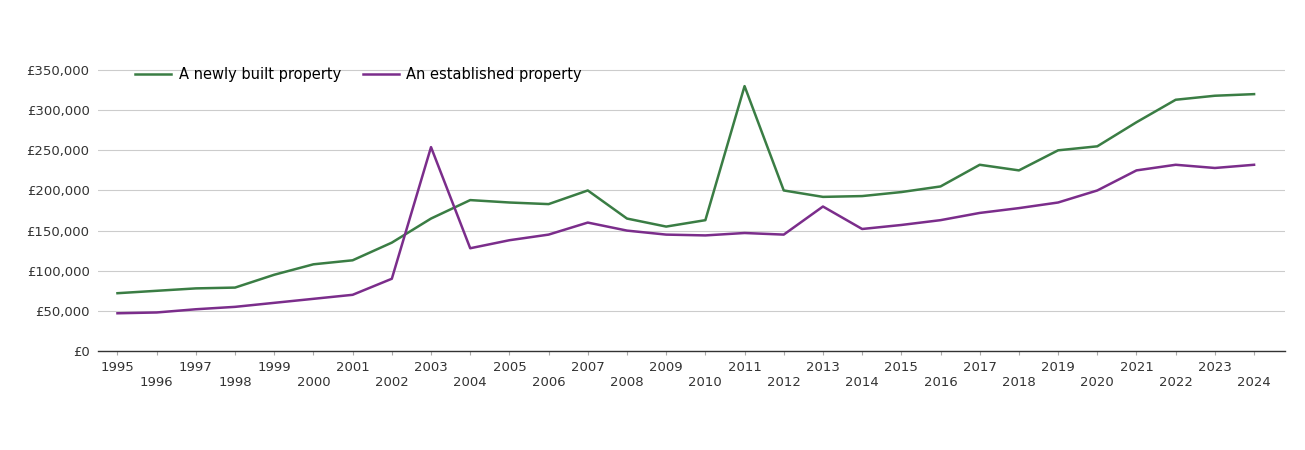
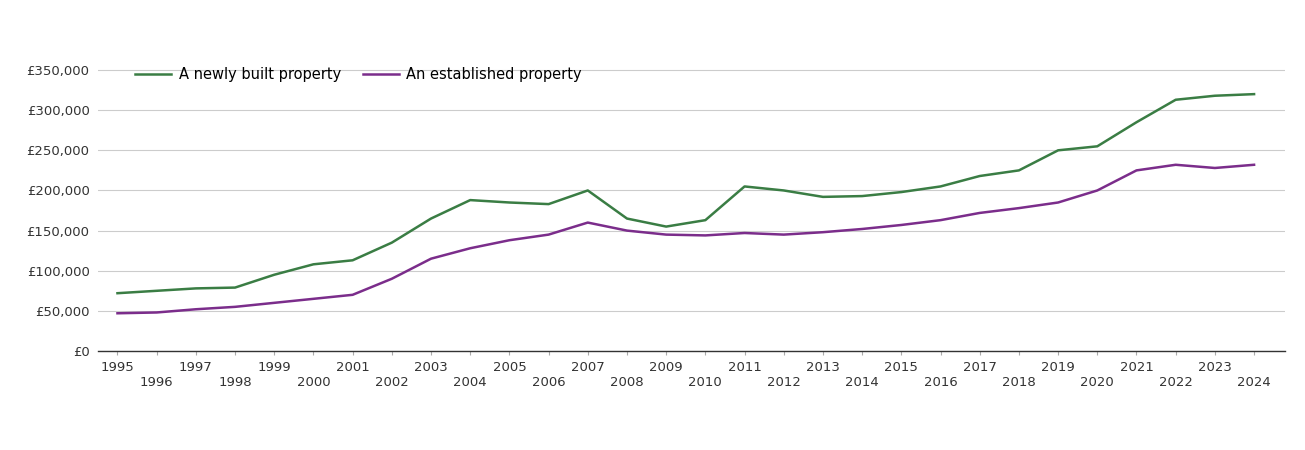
An established property/2003: £254,000 -> £115,000
A newly built property/2011: £330,000 -> £205,000
An established property/2013: £180,000 -> £148,000
A newly built property/2017: £232,000 -> £218,000
